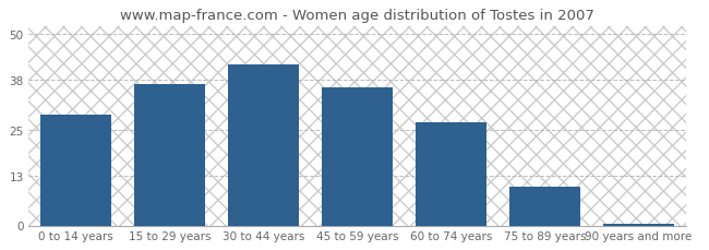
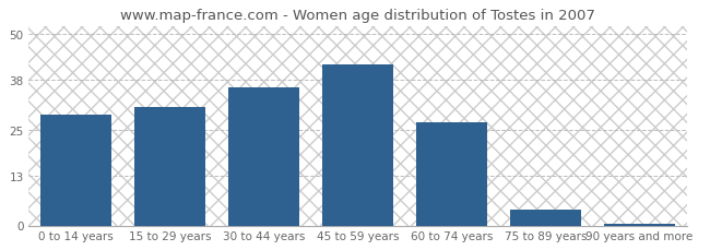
15 to 29 years: 37.0 -> 31.0
30 to 44 years: 42.0 -> 36.0
45 to 59 years: 36.0 -> 42.0
75 to 89 years: 10.0 -> 4.0
